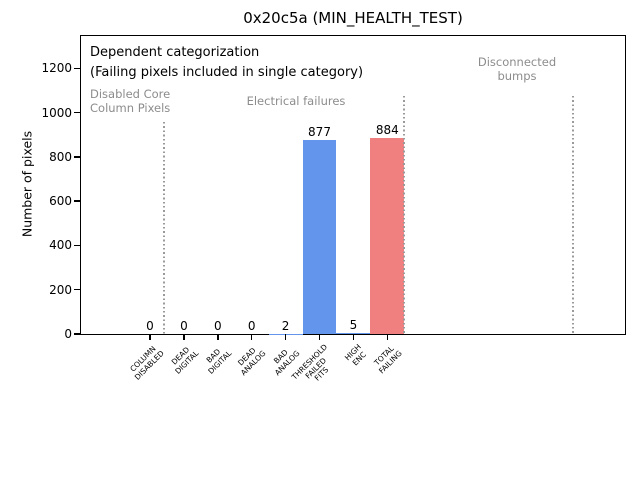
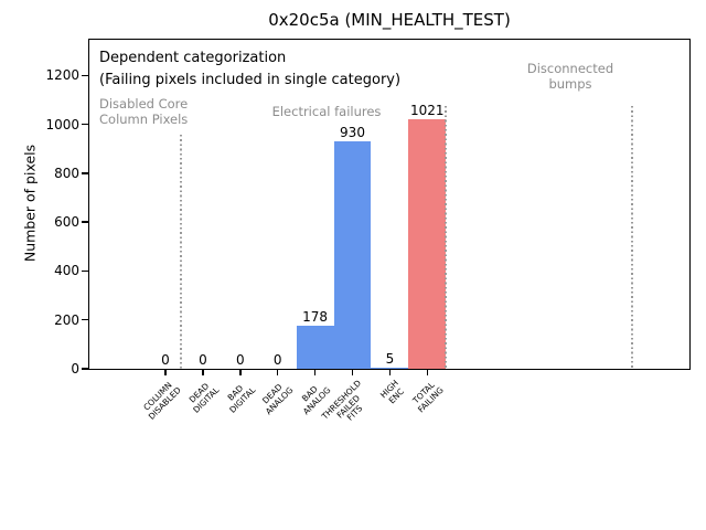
BAD ANALOG: 2 -> 178
THRESHOLD FAILED FITS: 877 -> 930
TOTAL FAILING: 884 -> 1021
